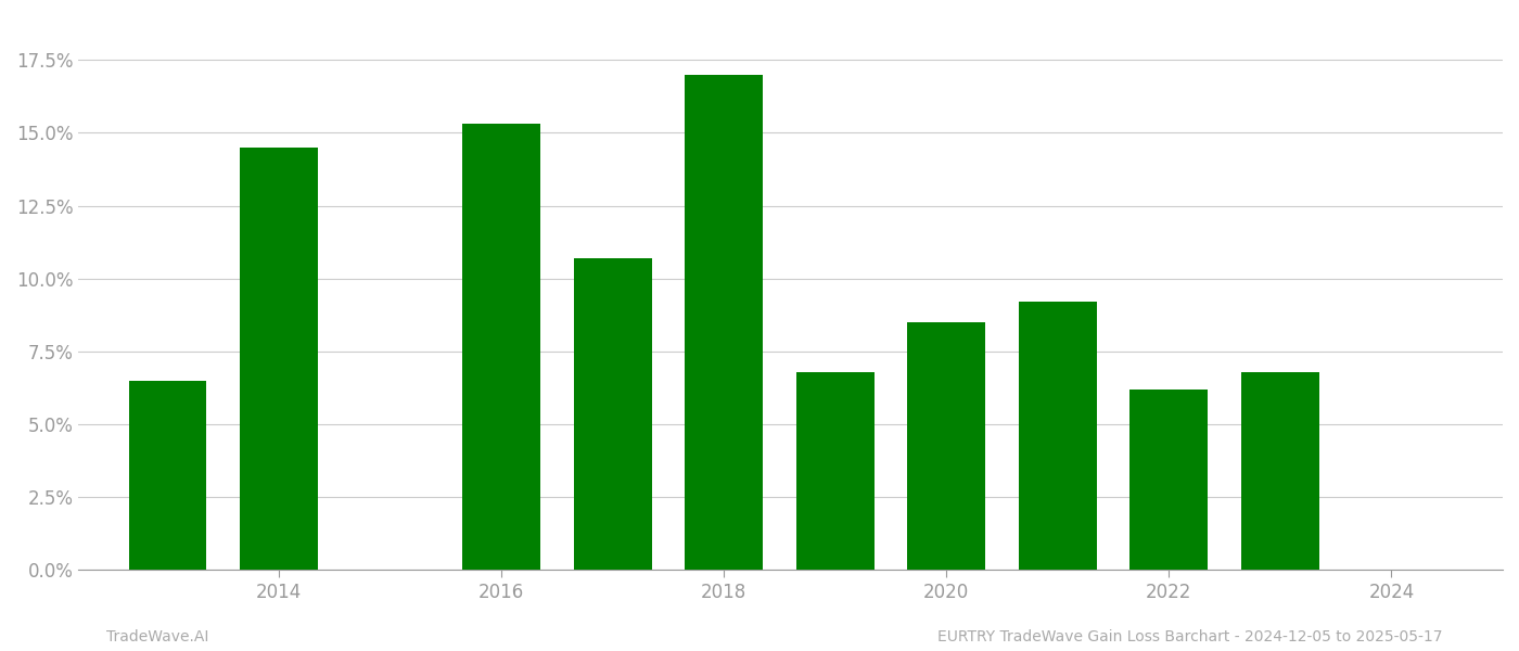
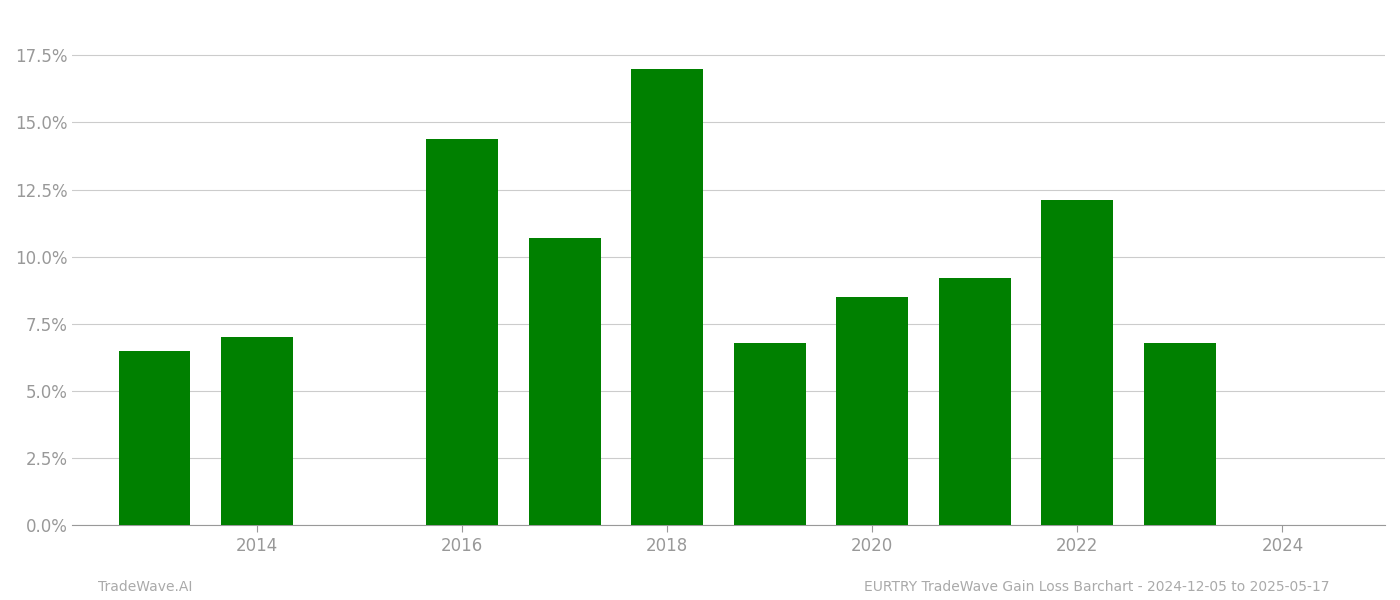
2014: 14.5% -> 7.0%
2016: 15.3% -> 14.4%
2022: 6.2% -> 12.1%
